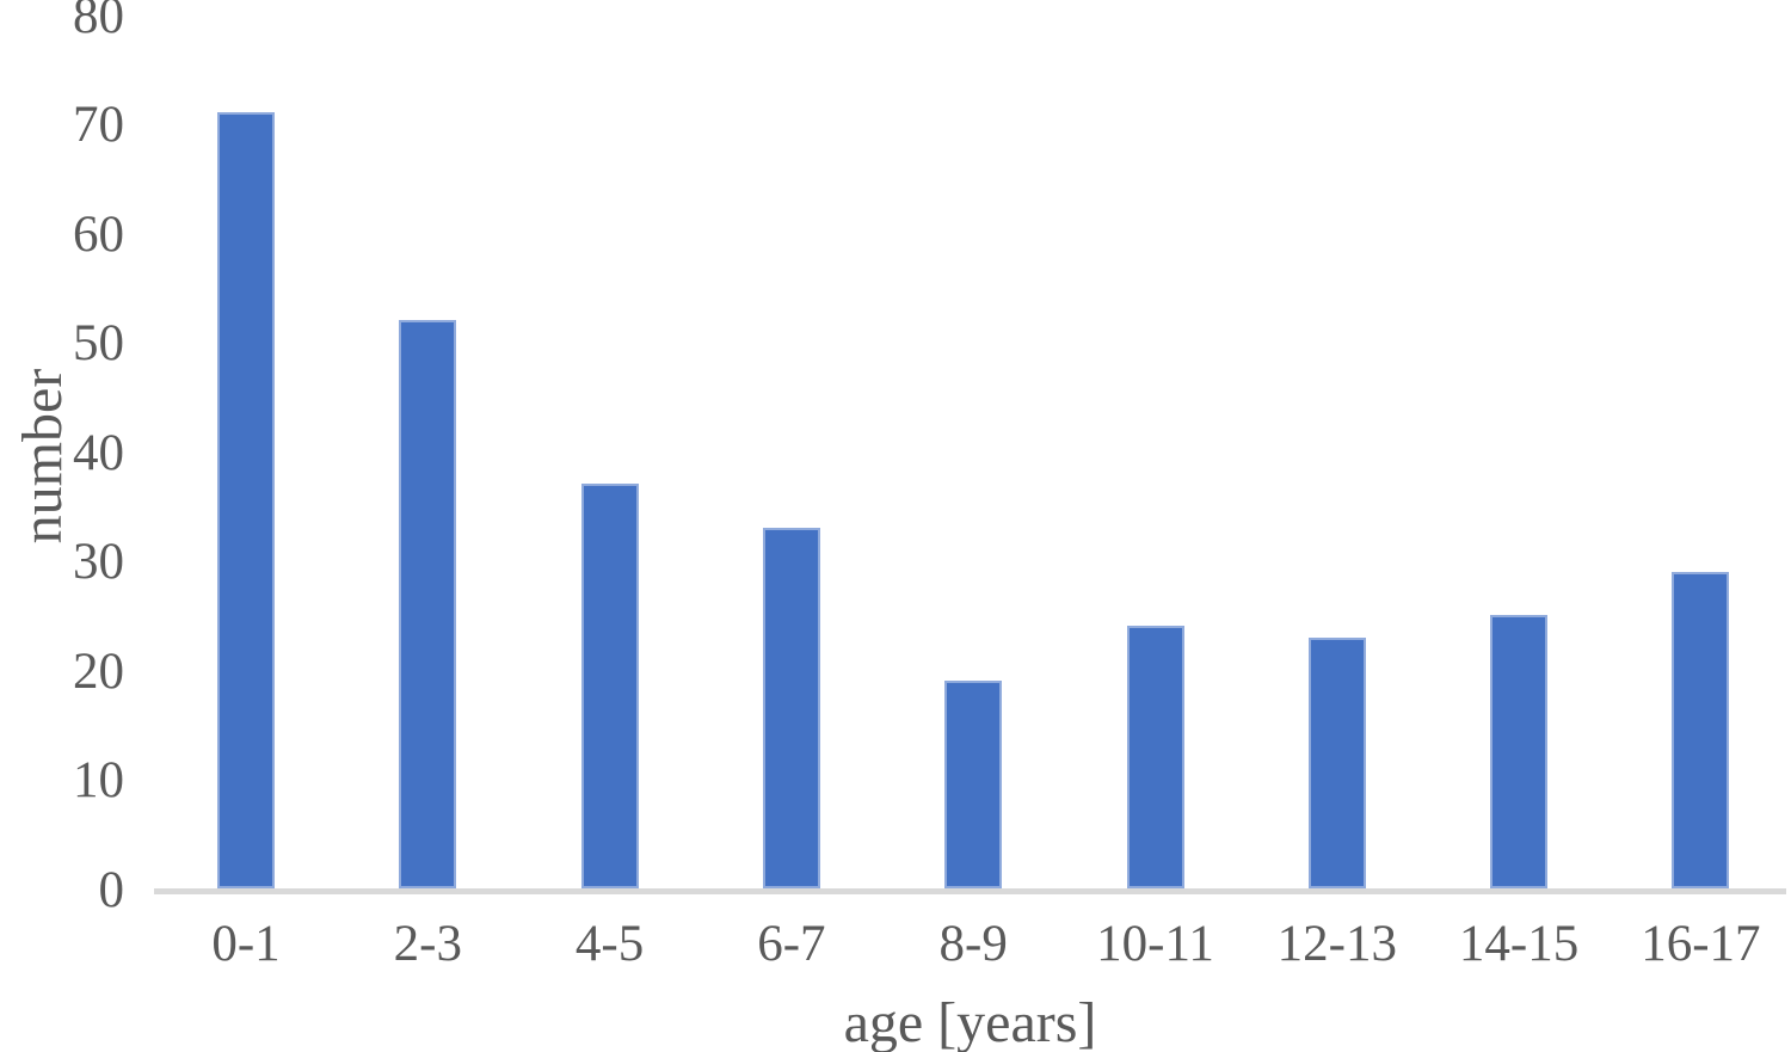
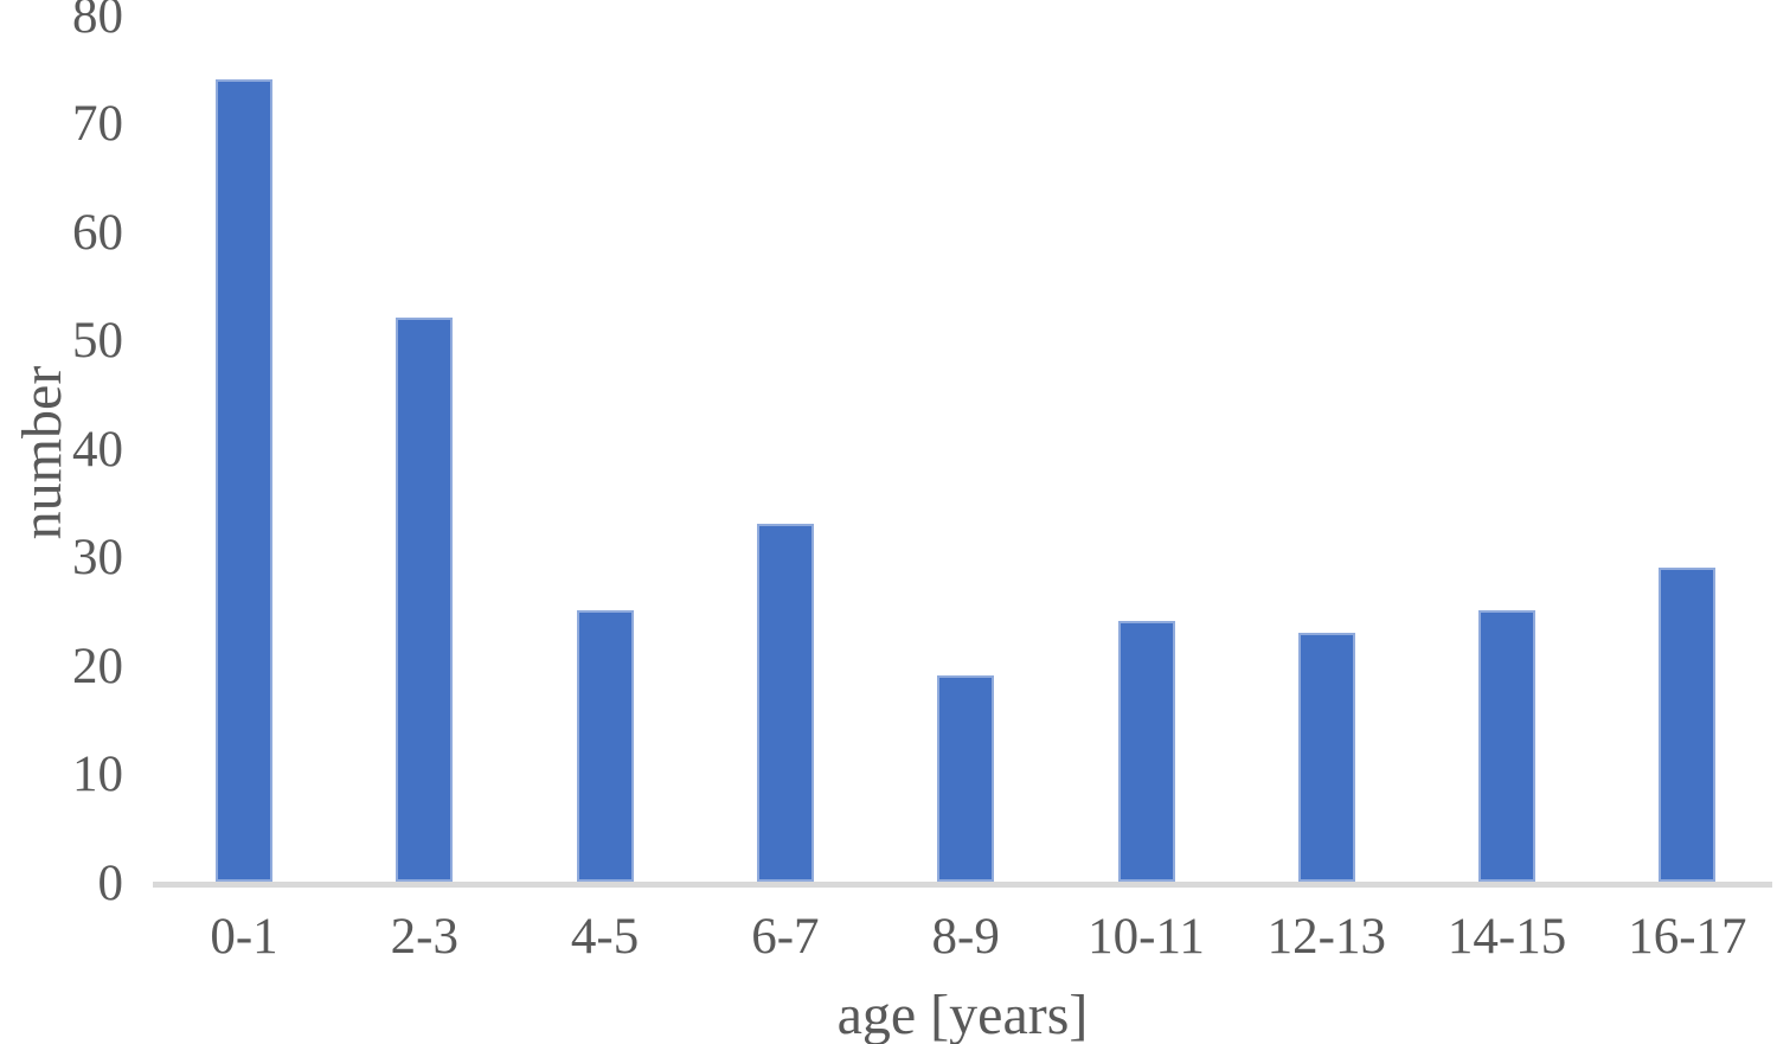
0-1: 71 -> 74
4-5: 37 -> 25
